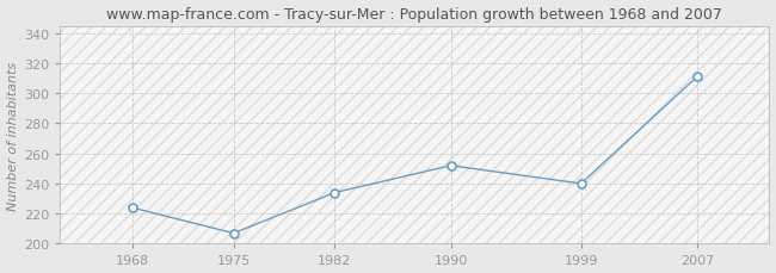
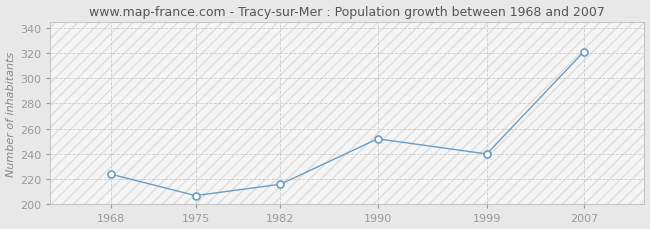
1982: 234 -> 216
2007: 311 -> 321
